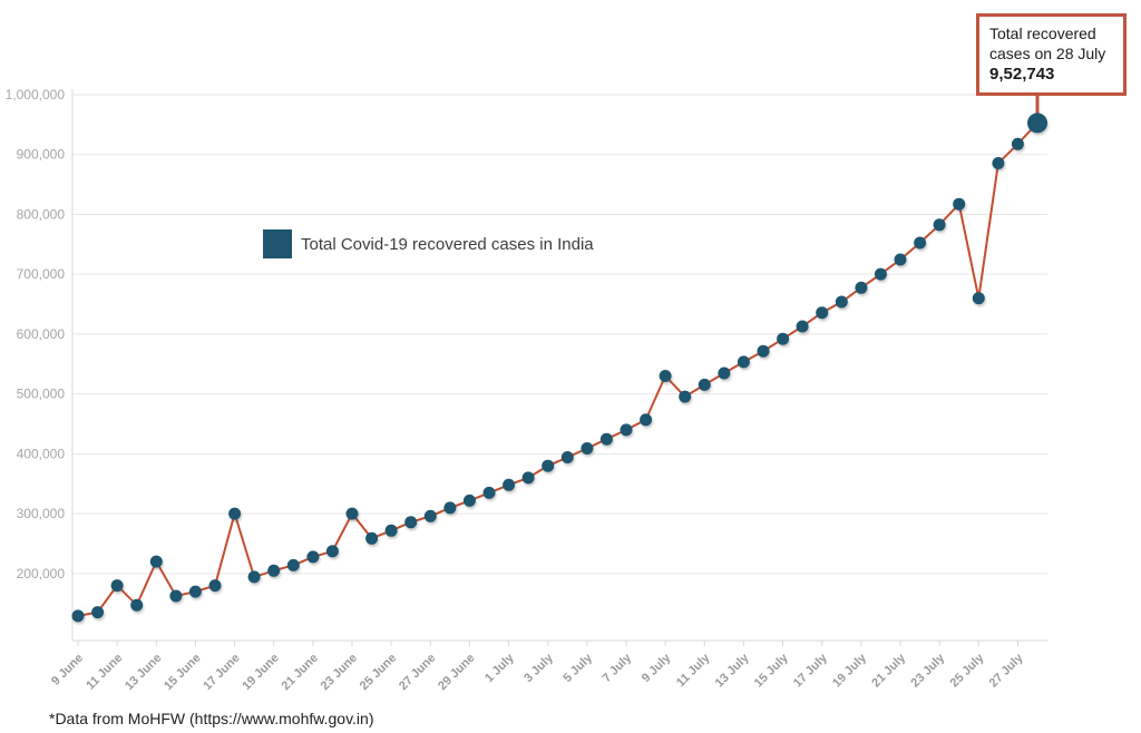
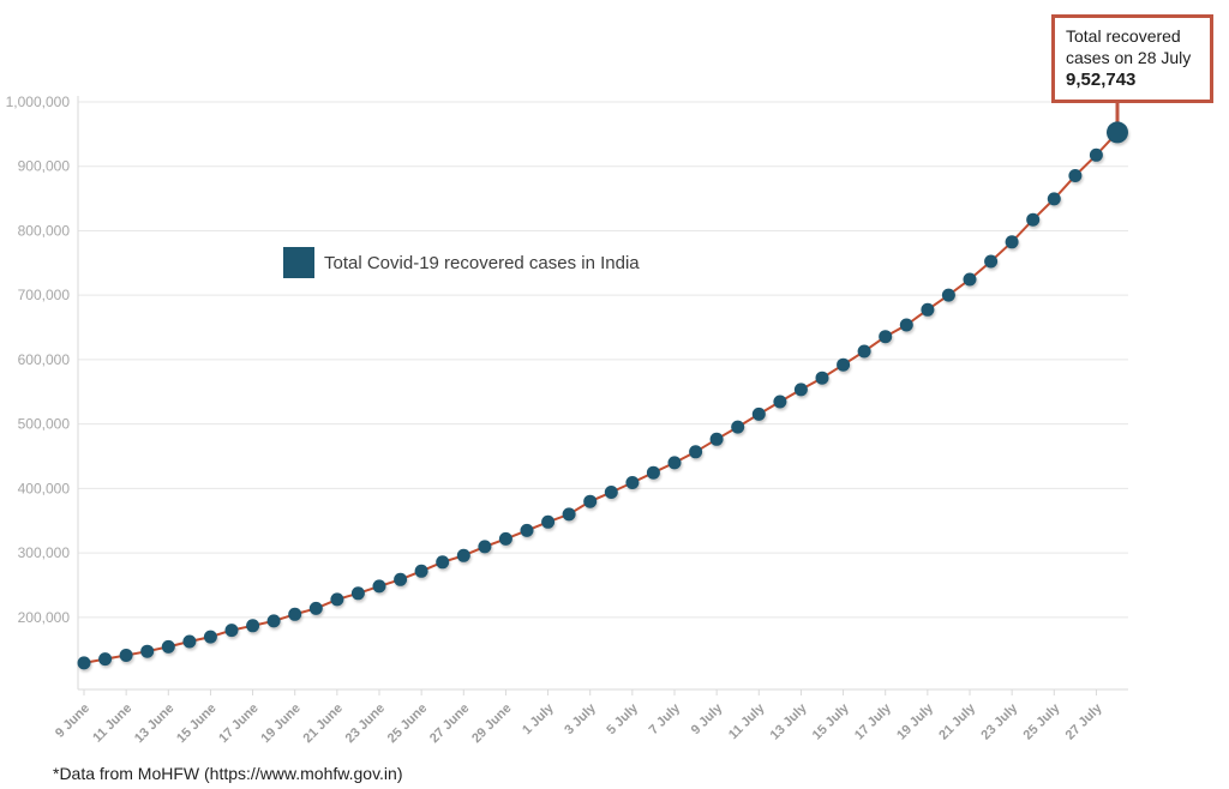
11 June: 180000 -> 140000
13 June: 220000 -> 150000
17 June: 300000 -> 190000
23 June: 300000 -> 250000
9 July: 530000 -> 480000
25 July: 660000 -> 850000
